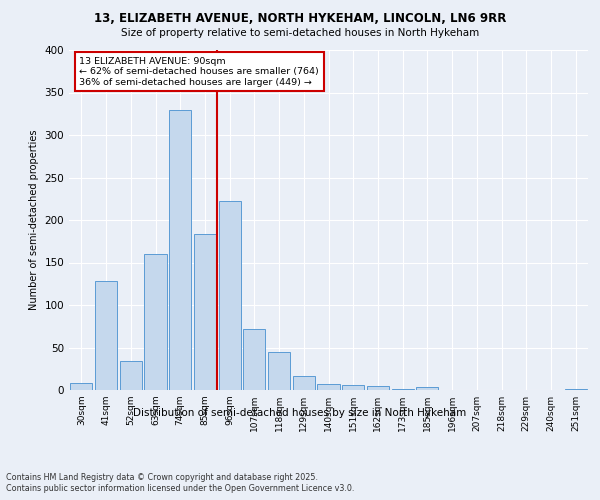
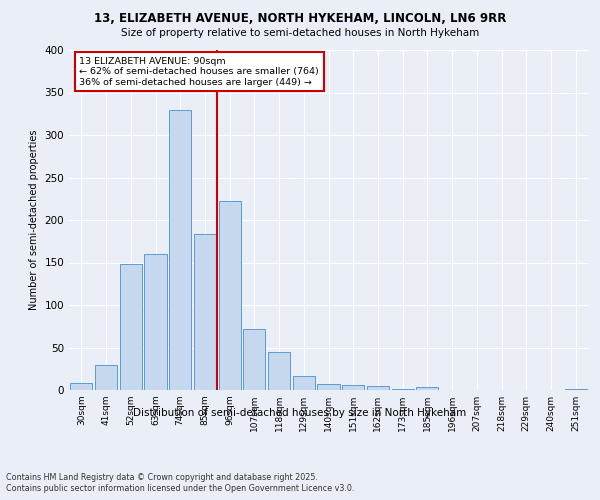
41sqm: 128 -> 30
52sqm: 34 -> 148
